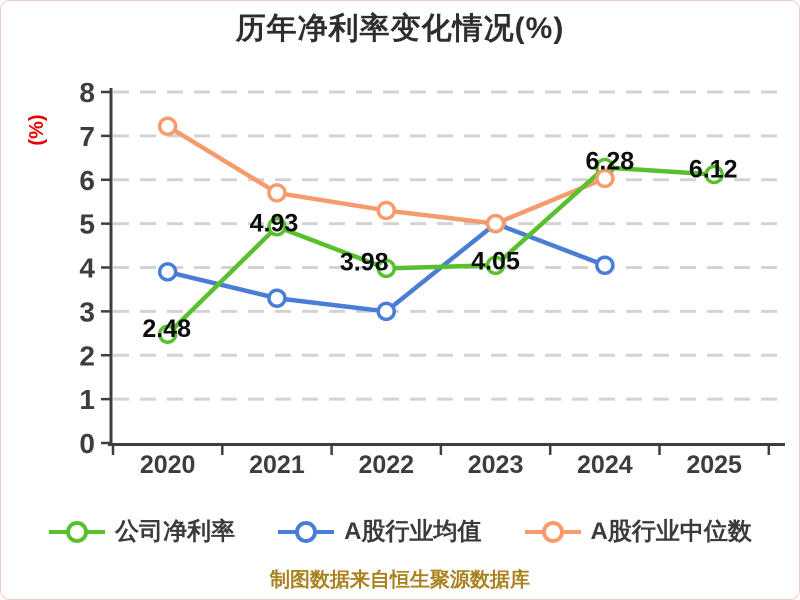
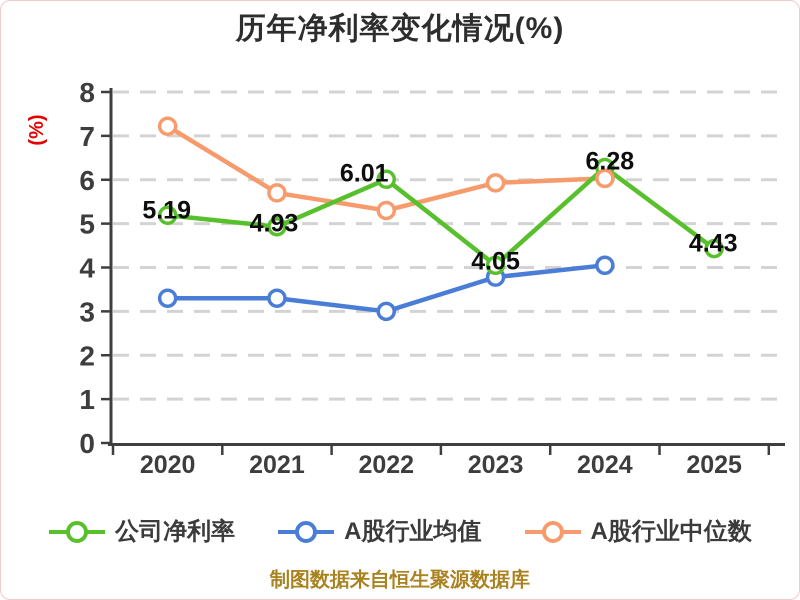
公司净利率/2020: 2.48 -> 5.19
A股行业均值/2020: 3.9 -> 3.3
公司净利率/2022: 3.98 -> 6.01
A股行业均值/2023: 5.0 -> 3.8
A股行业中位数/2023: 5.0 -> 5.9
公司净利率/2025: 6.12 -> 4.43
